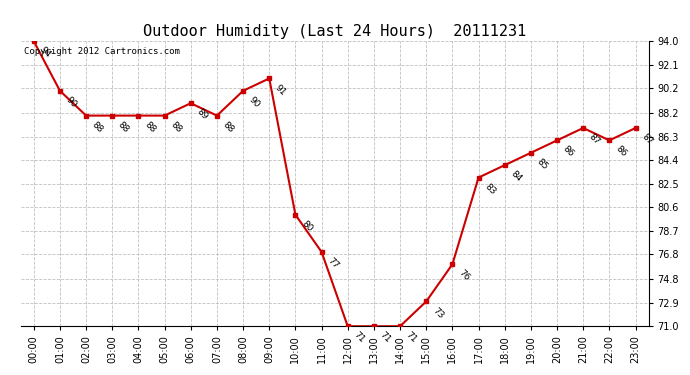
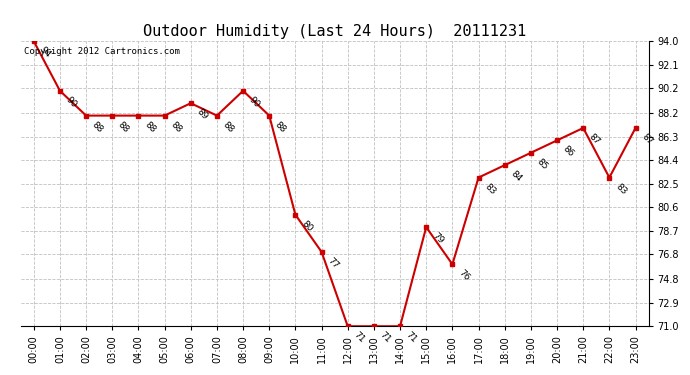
09:00: 91 -> 88
15:00: 73 -> 79
22:00: 86 -> 83
